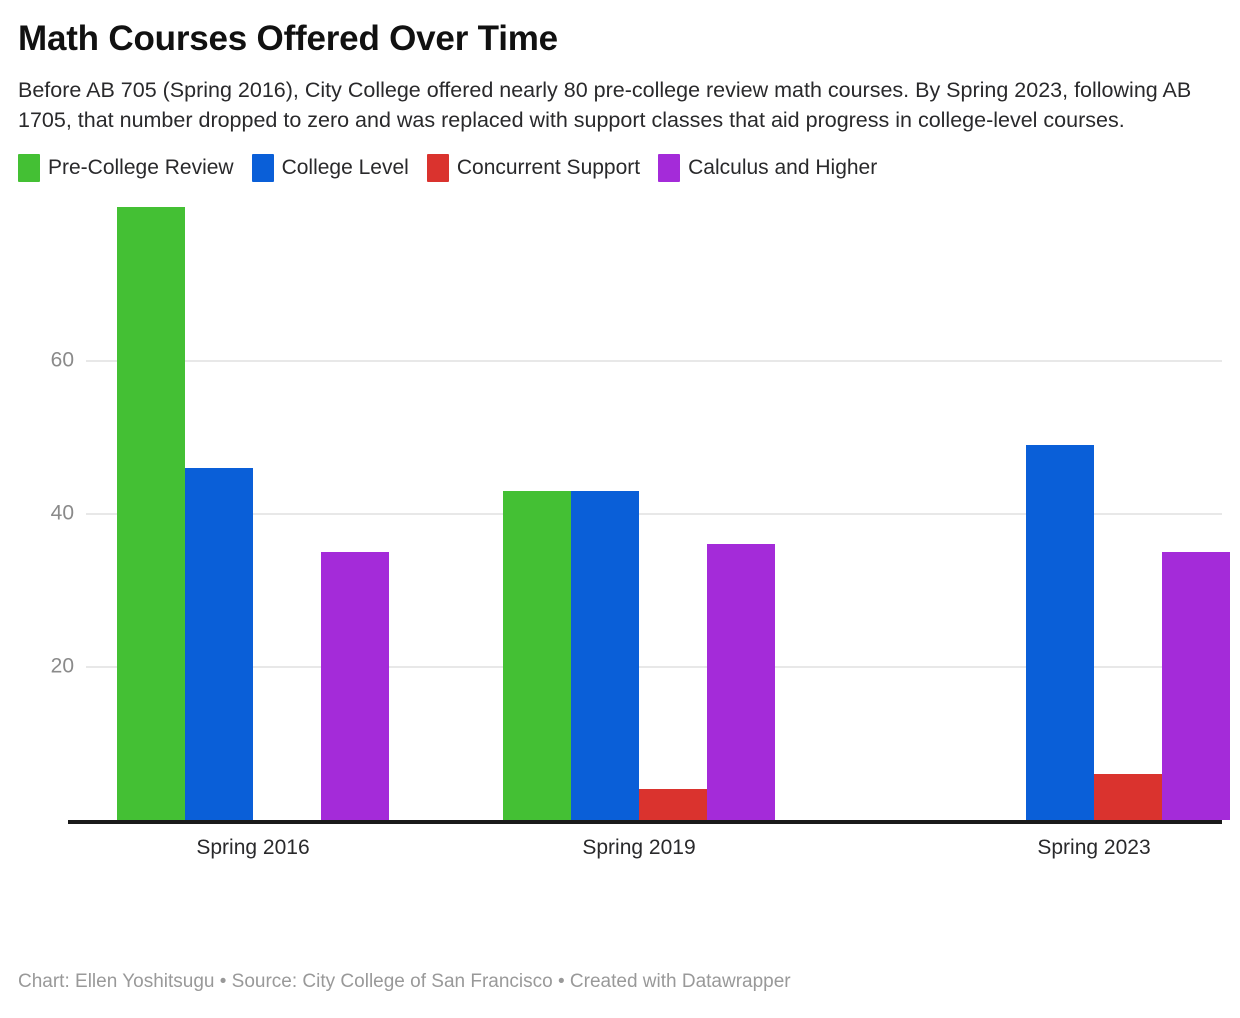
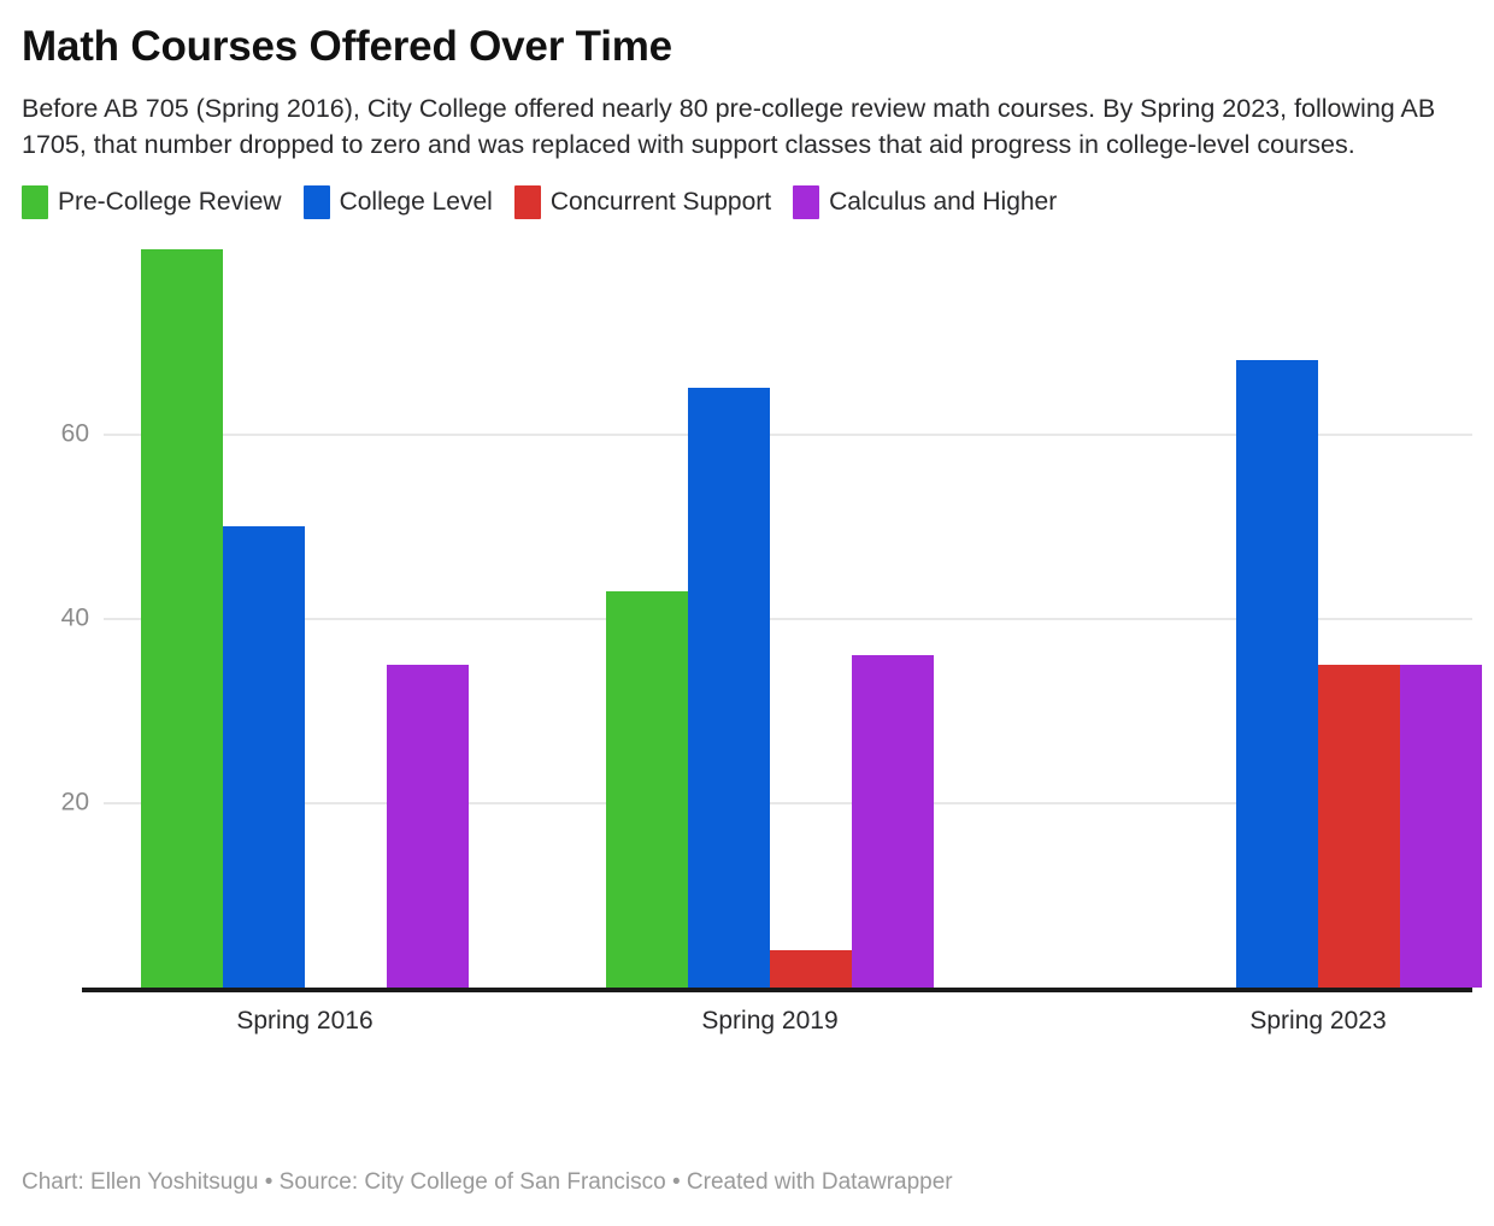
College Level/Spring 2016: 46 -> 50
College Level/Spring 2019: 43 -> 65
College Level/Spring 2023: 49 -> 68
Concurrent Support/Spring 2023: 6 -> 35
